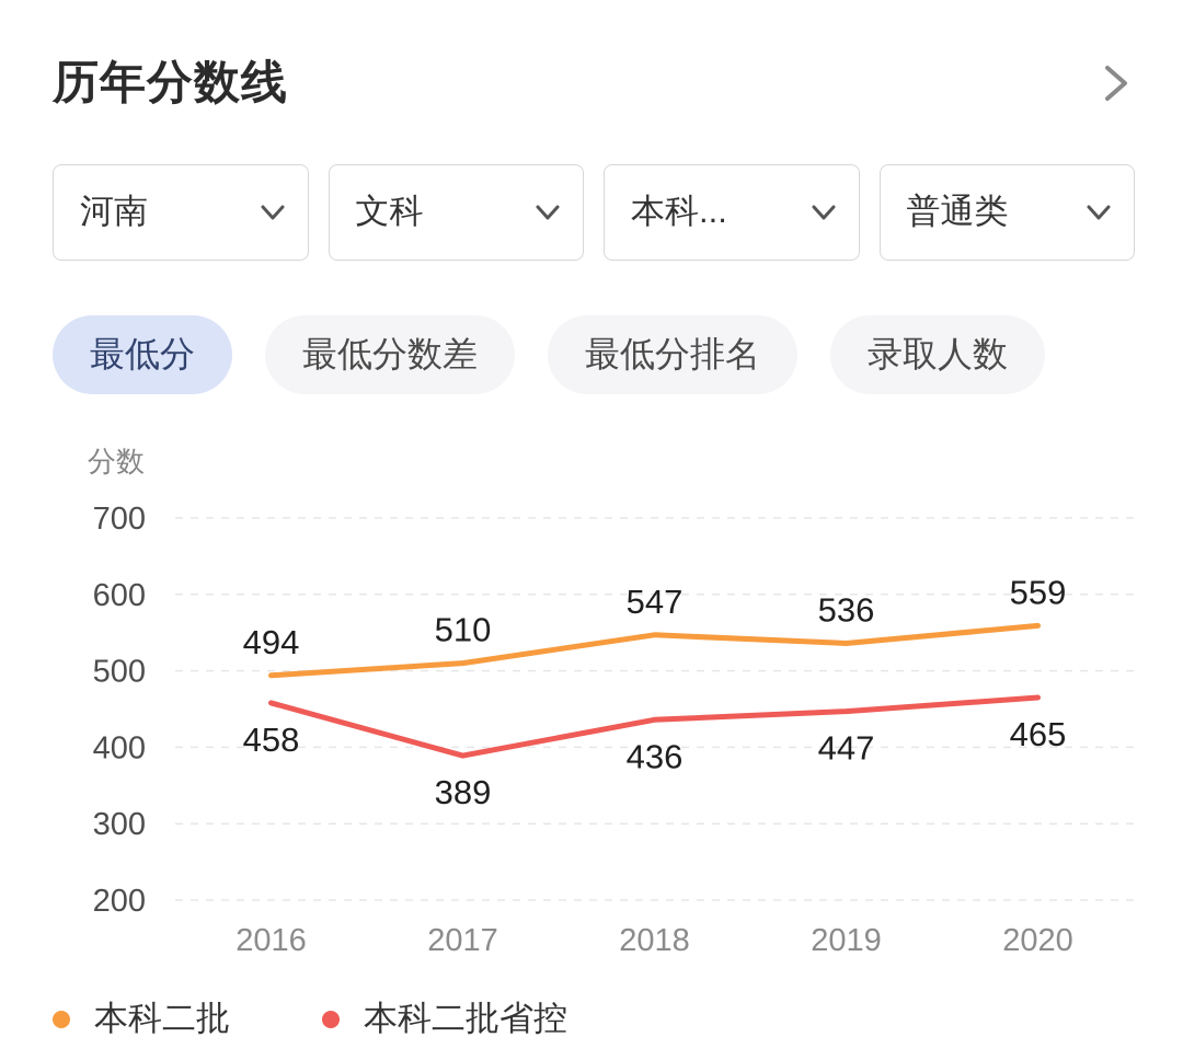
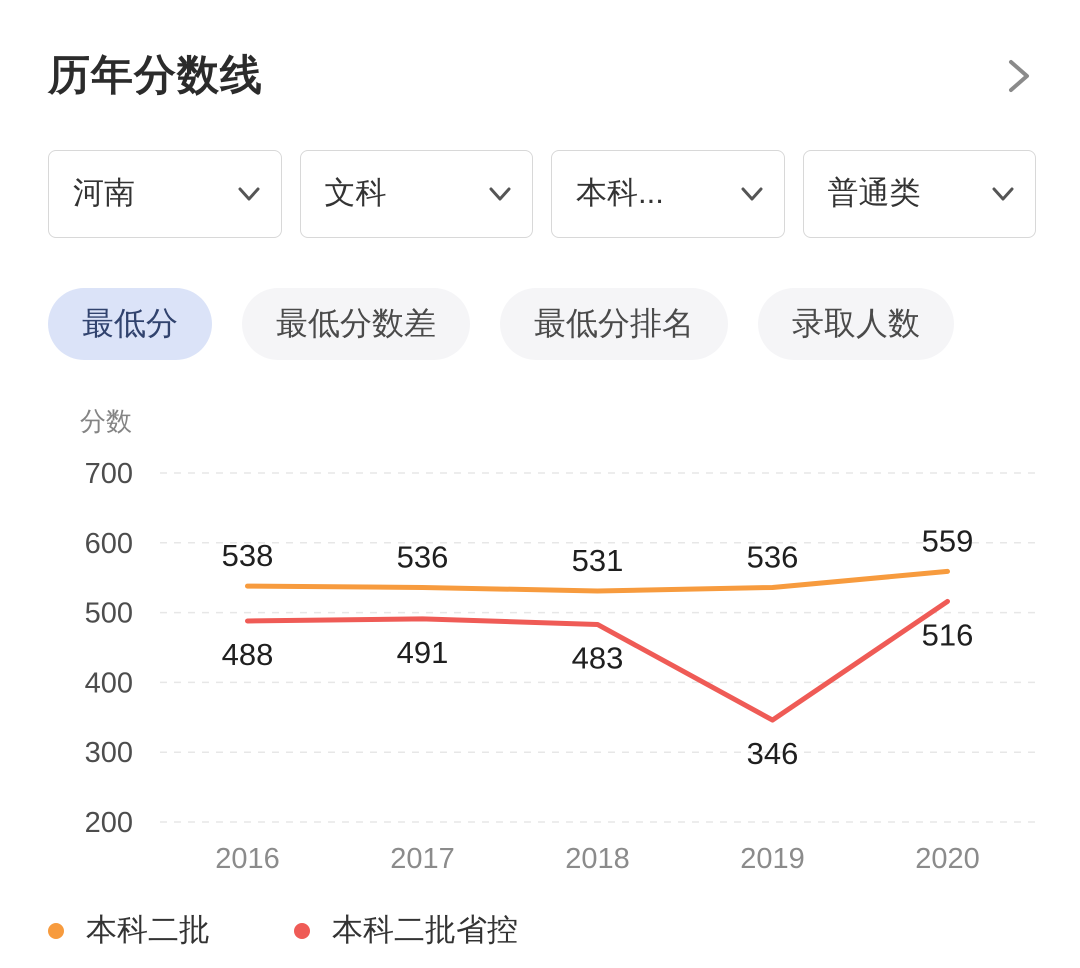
本科二批/2016: 494 -> 538
本科二批省控/2016: 458 -> 488
本科二批/2017: 510 -> 536
本科二批省控/2017: 389 -> 491
本科二批/2018: 547 -> 531
本科二批省控/2018: 436 -> 483
本科二批省控/2019: 447 -> 346
本科二批省控/2020: 465 -> 516
